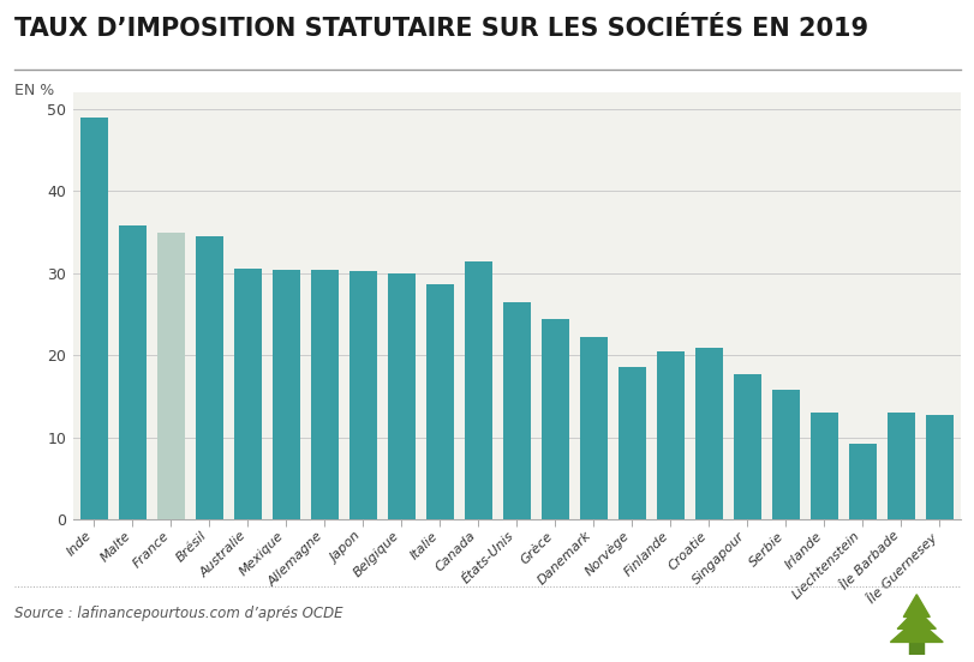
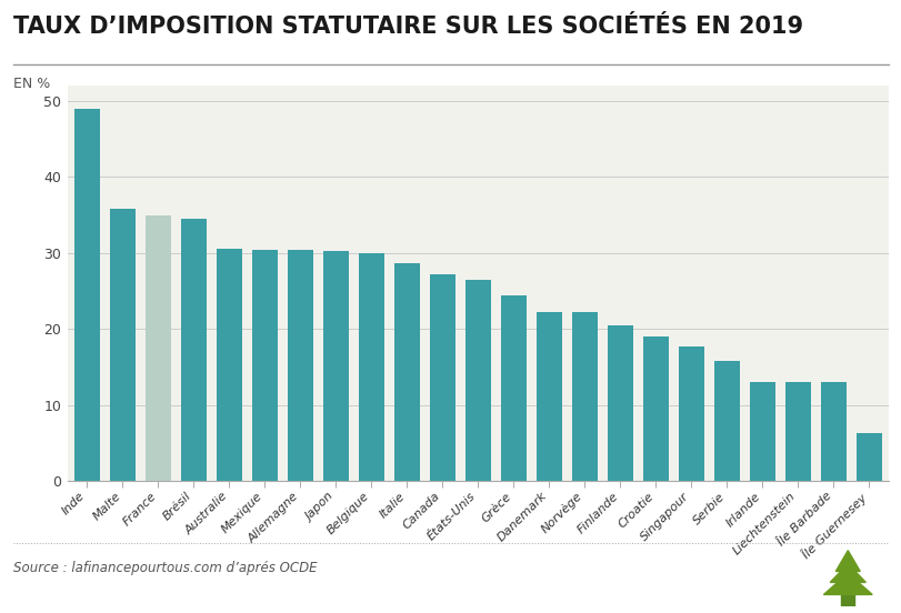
Canada: 31.4 -> 27.2
Norvège: 18.6 -> 22.3
Croatie: 21.0 -> 19.0
Liechtenstein: 9.2 -> 13.0
Île Guernesey: 12.8 -> 6.3
